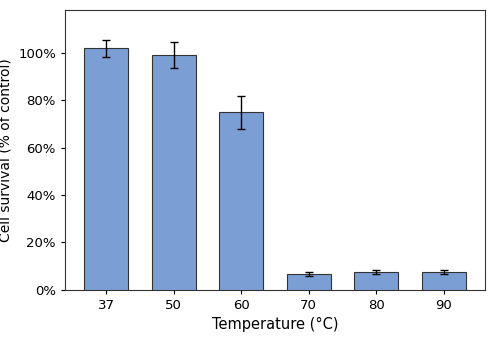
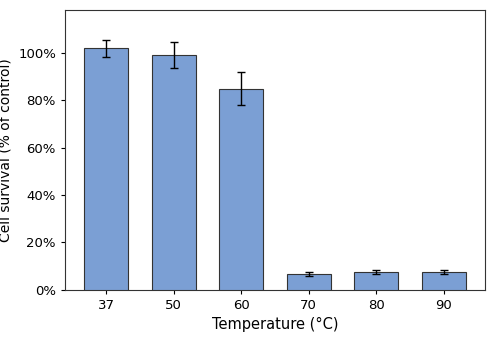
60: 75.0% -> 85.0%
